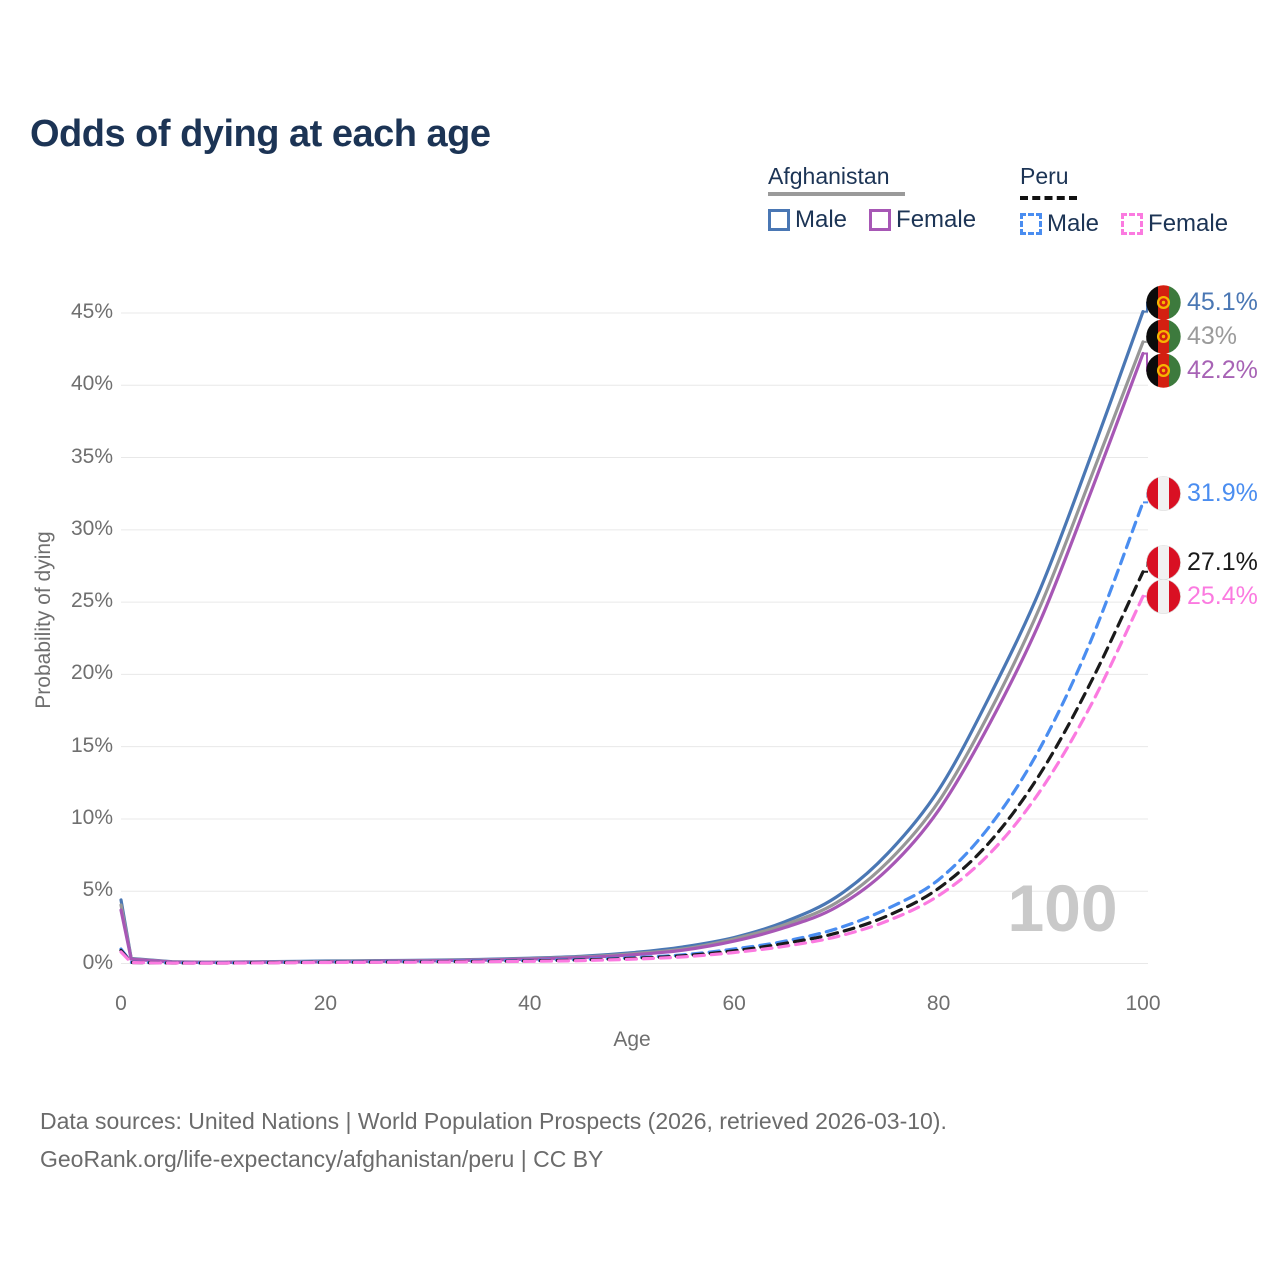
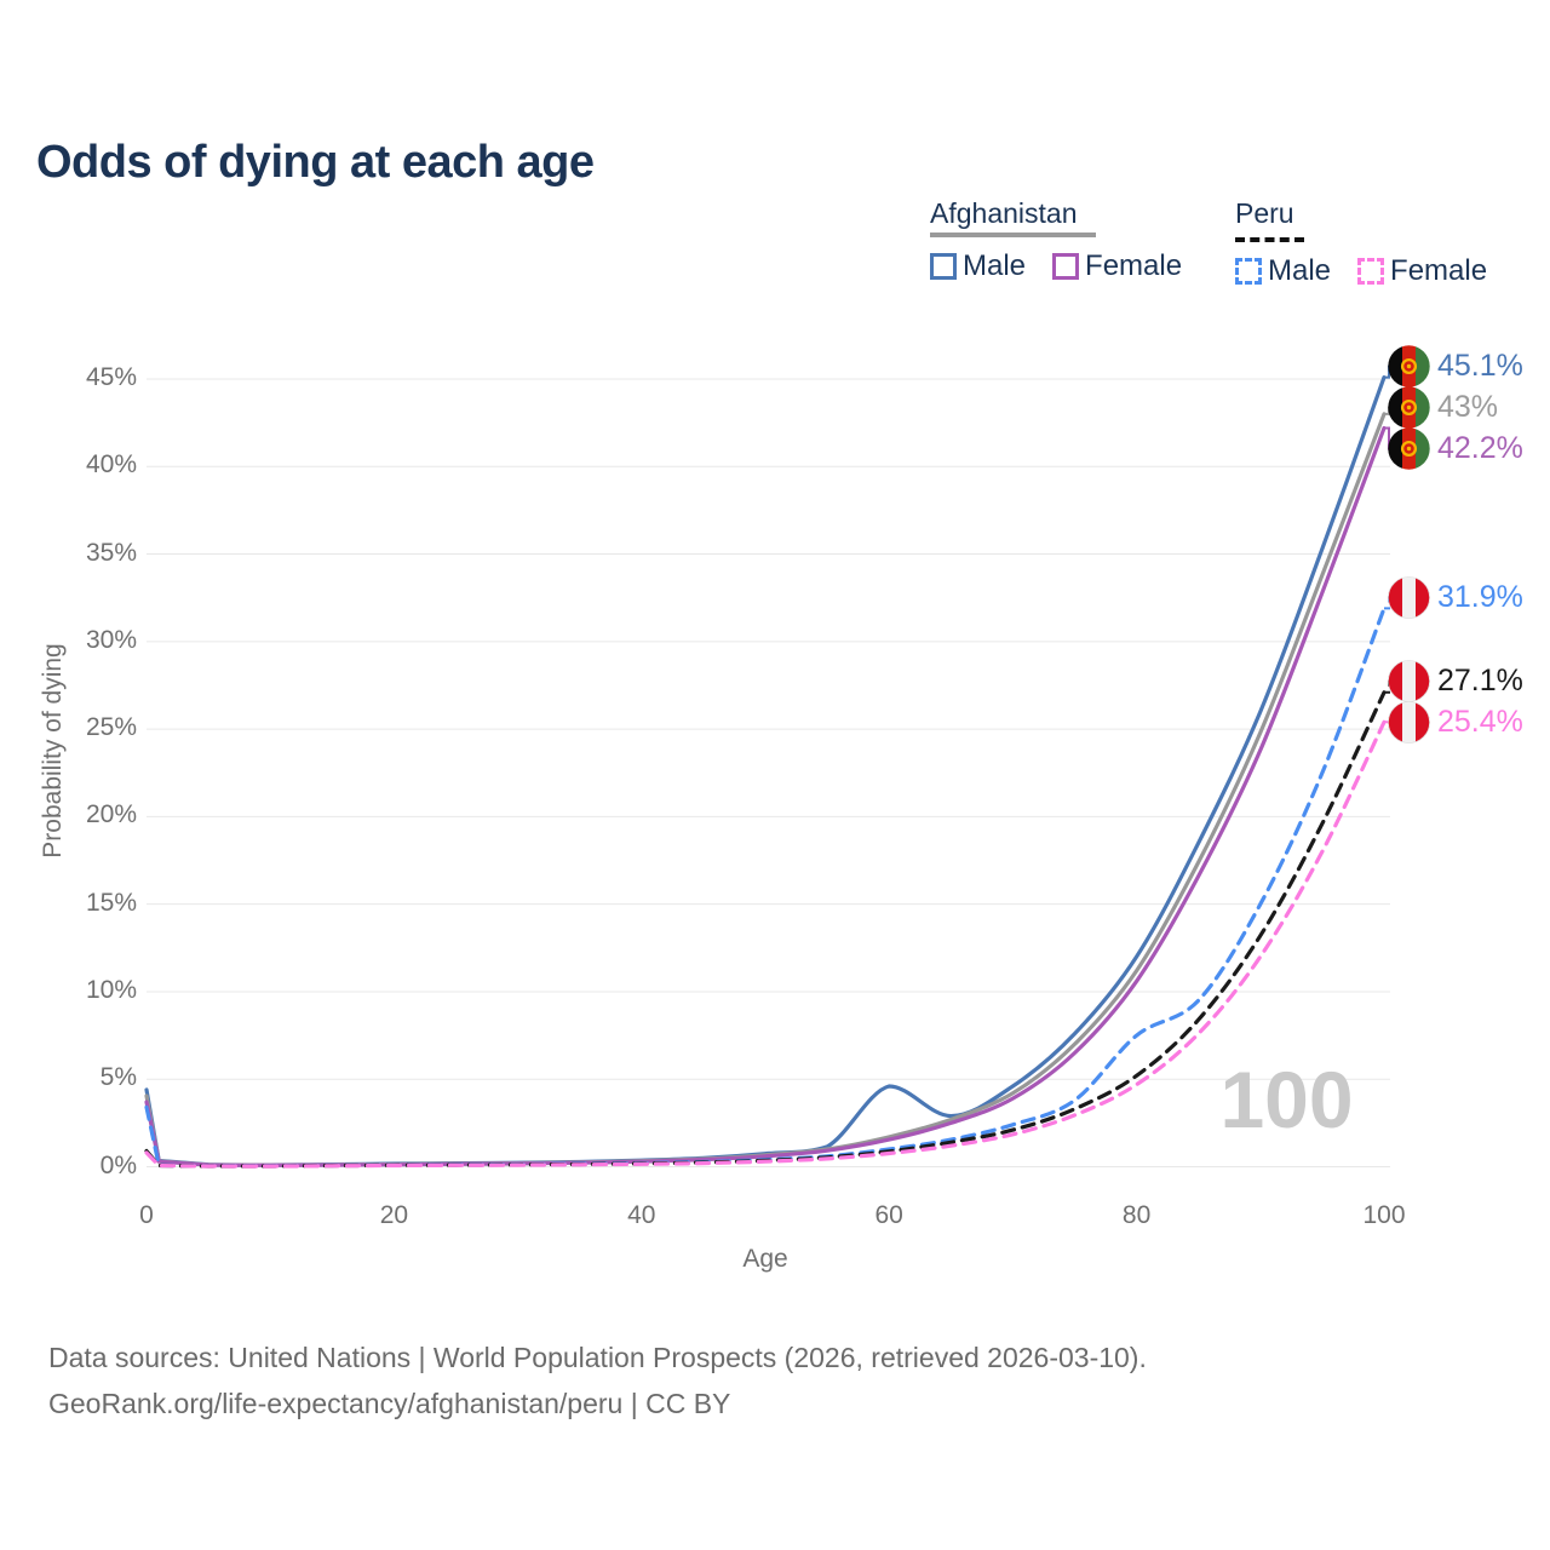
Peru Male/0: 1.0% -> 3.4%
Afghanistan Male/60: 1.8% -> 4.6%
Peru Male/80: 5.8% -> 7.5%
